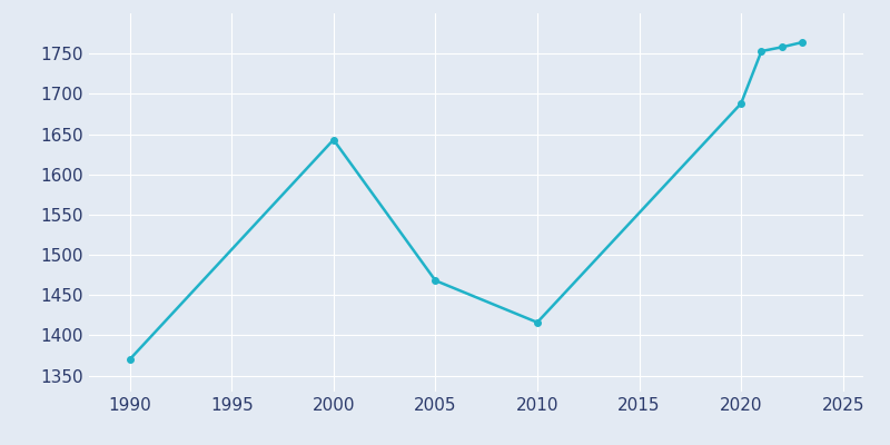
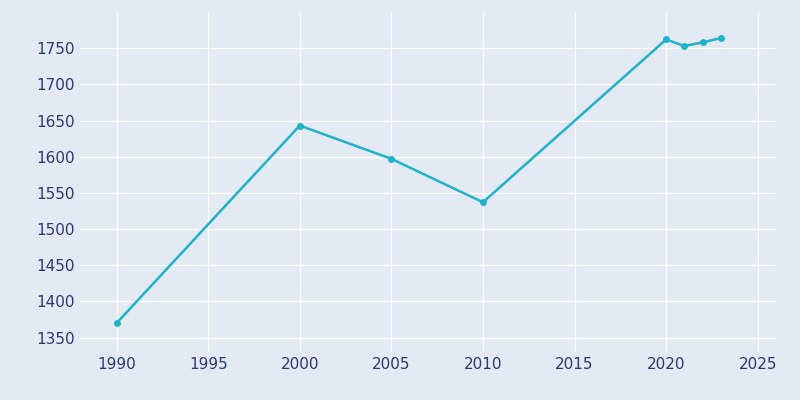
2005: 1468 -> 1597
2010: 1416 -> 1537
2020: 1688 -> 1762
